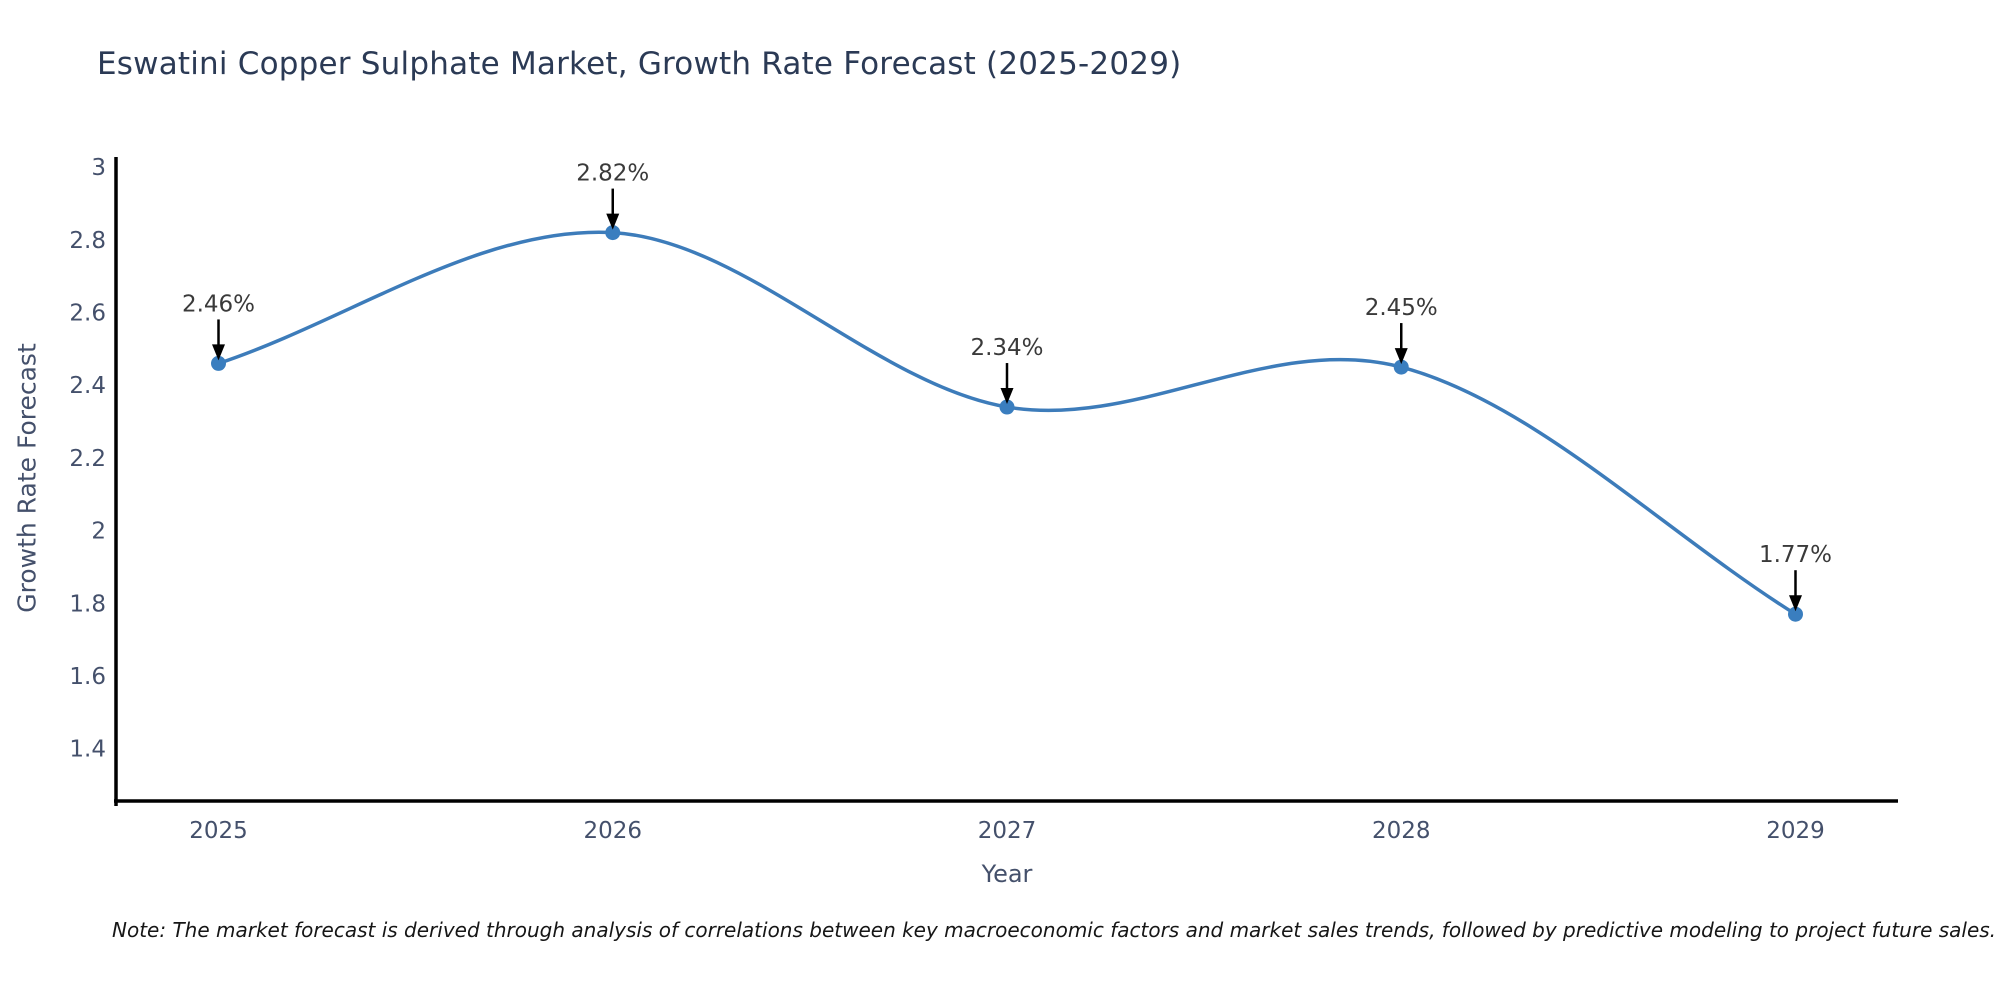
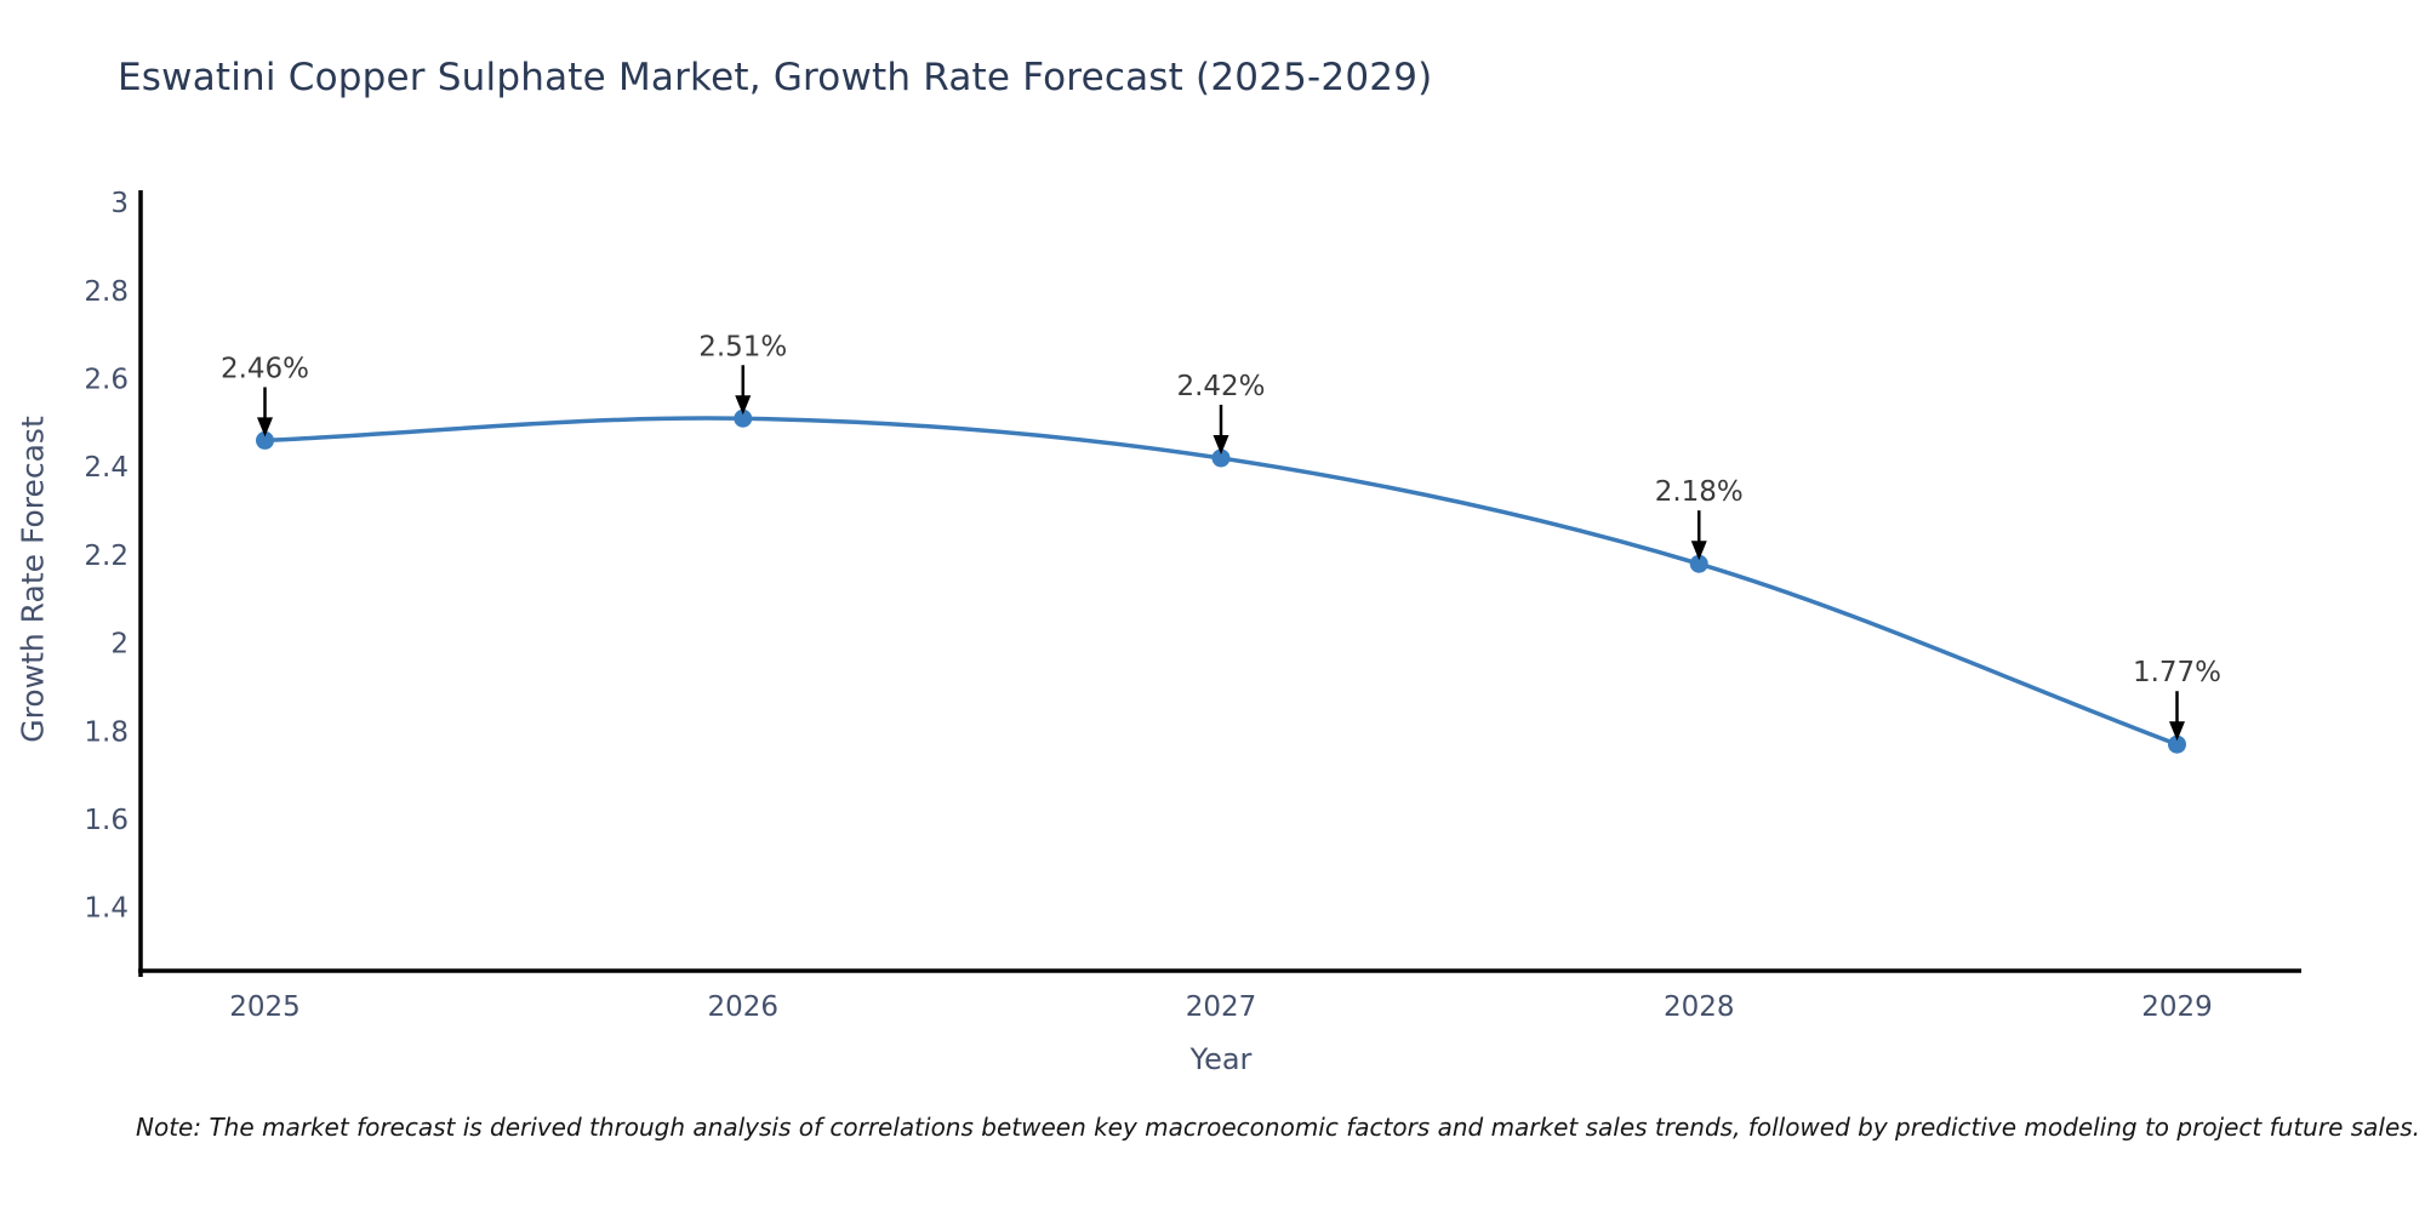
2026: 2.82% -> 2.51%
2027: 2.34% -> 2.42%
2028: 2.45% -> 2.18%
